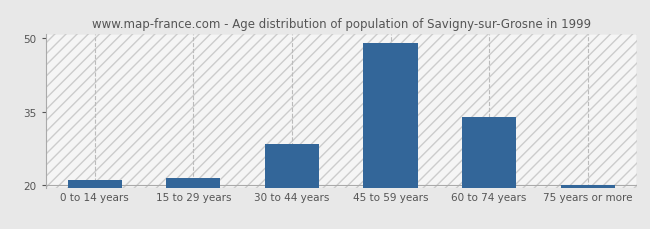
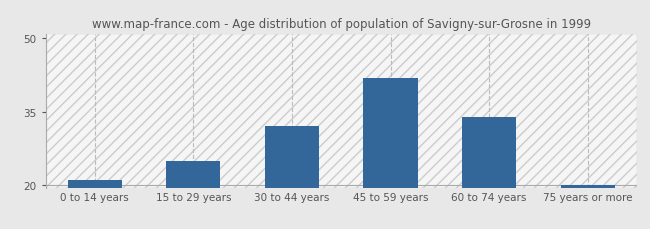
15 to 29 years: 21.5 -> 25.0
30 to 44 years: 28.5 -> 32.0
45 to 59 years: 49.0 -> 42.0
